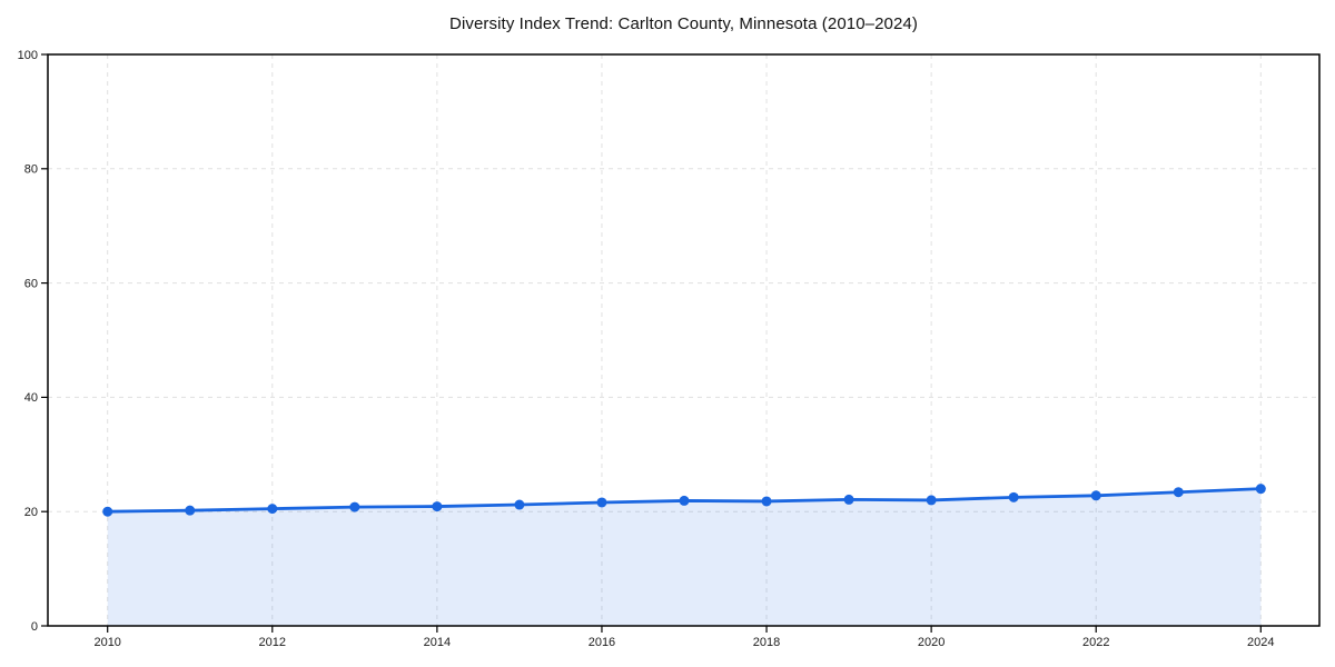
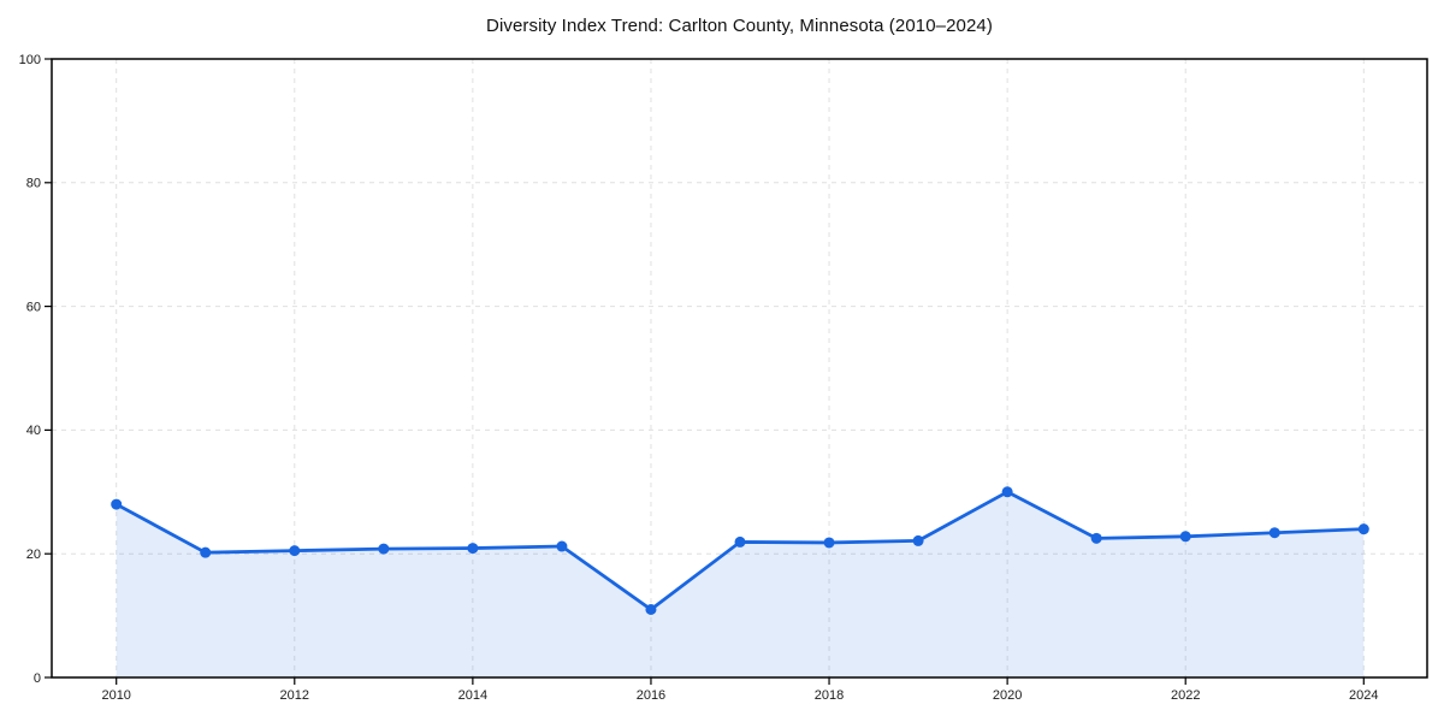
2010: 20 -> 28
2016: 22 -> 11
2020: 22 -> 30
